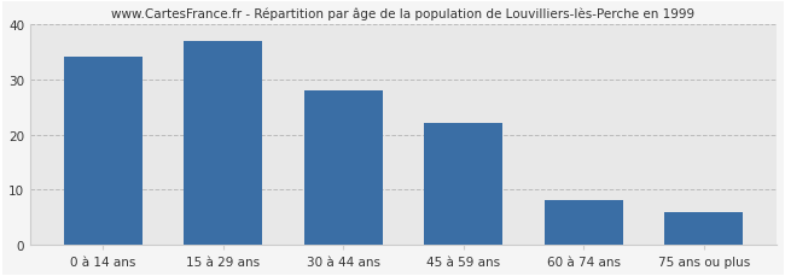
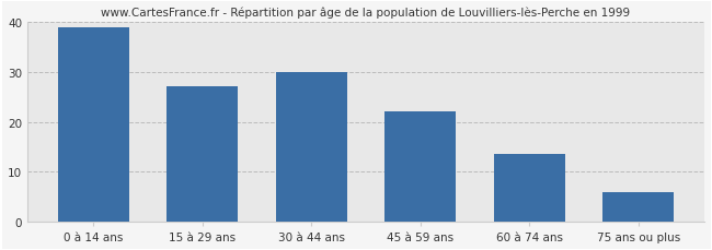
0 à 14 ans: 34.0 -> 39.0
15 à 29 ans: 37.0 -> 27.0
30 à 44 ans: 28.0 -> 30.0
60 à 74 ans: 8.0 -> 13.5
